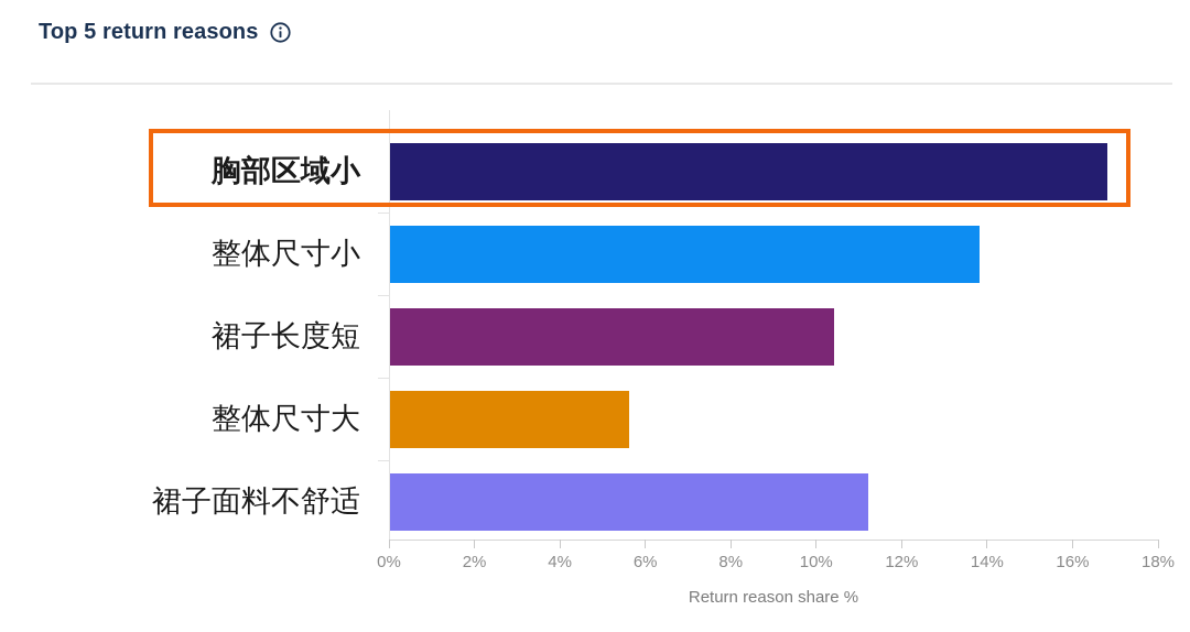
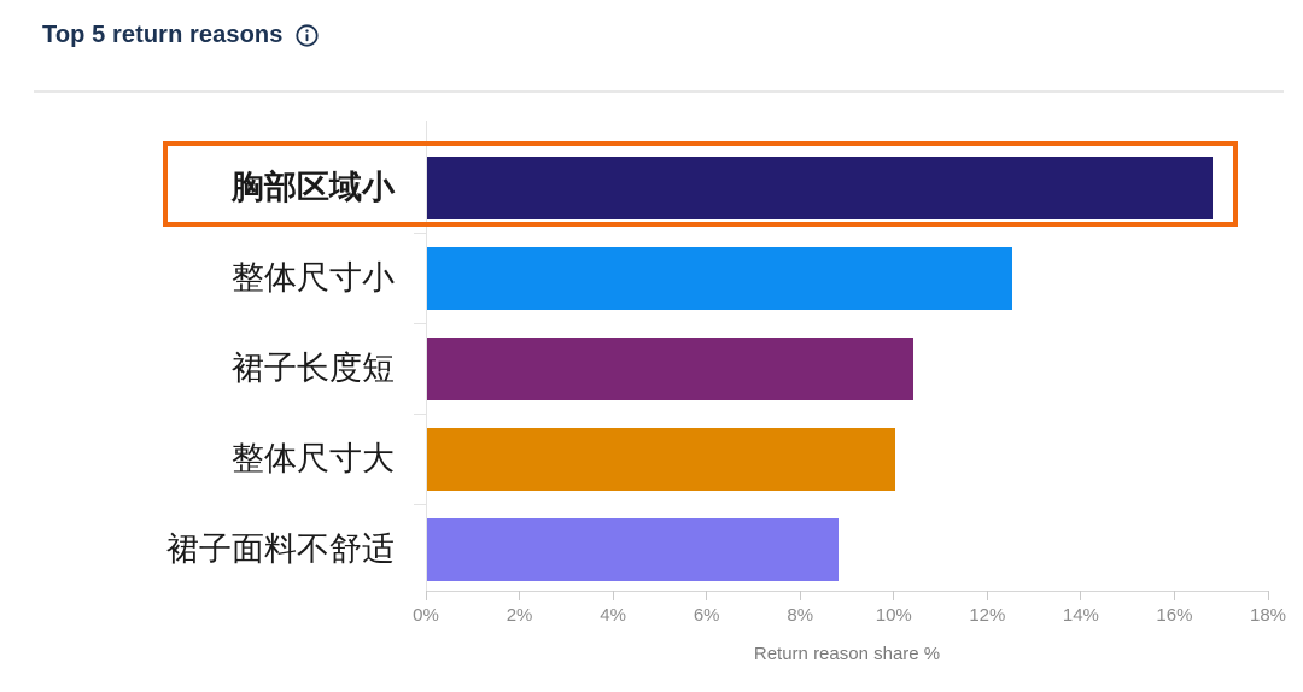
整体尺寸小: 13.8% -> 12.5%
整体尺寸大: 5.6% -> 10.0%
裙子面料不舒适: 11.2% -> 8.8%
